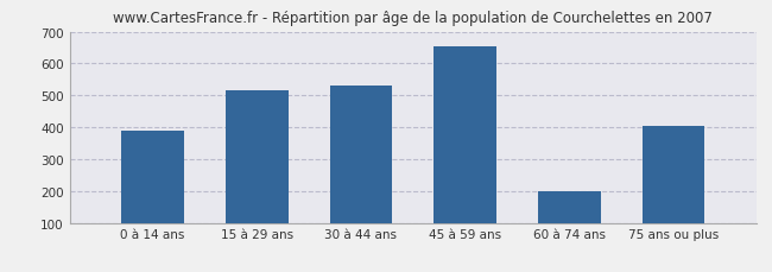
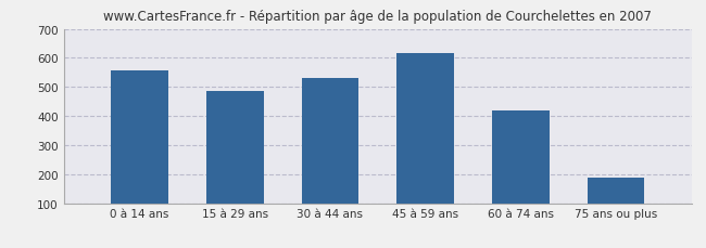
0 à 14 ans: 390 -> 558
15 à 29 ans: 515 -> 487
45 à 59 ans: 655 -> 617
60 à 74 ans: 200 -> 420
75 ans ou plus: 405 -> 188
